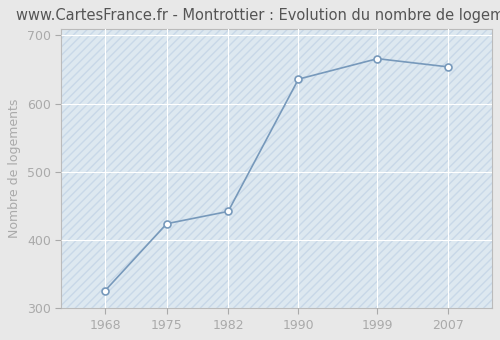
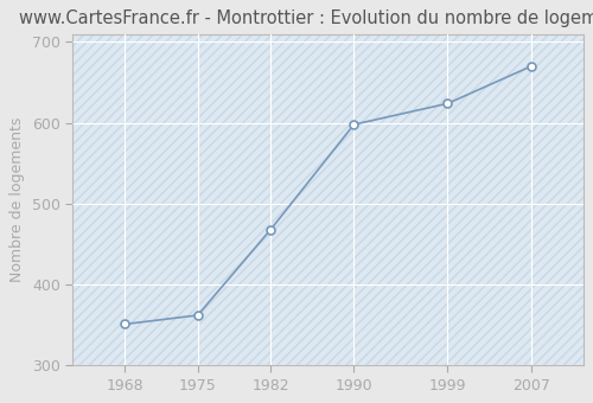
1968: 326 -> 351
1975: 424 -> 362
1982: 442 -> 468
1990: 636 -> 598
1999: 666 -> 624
2007: 654 -> 670
